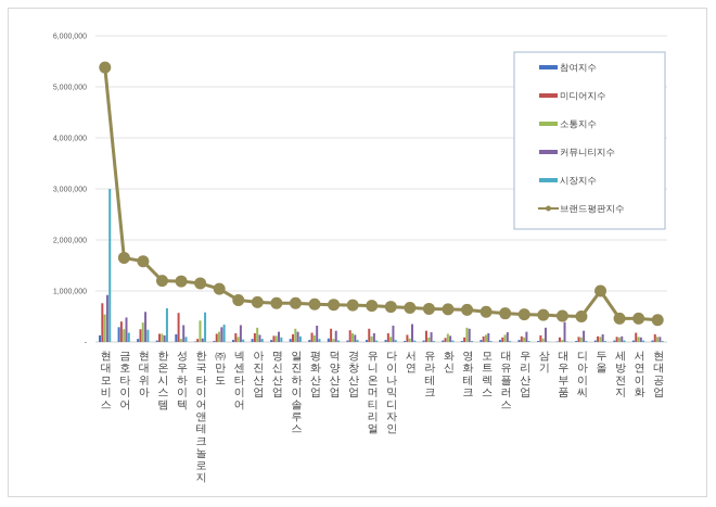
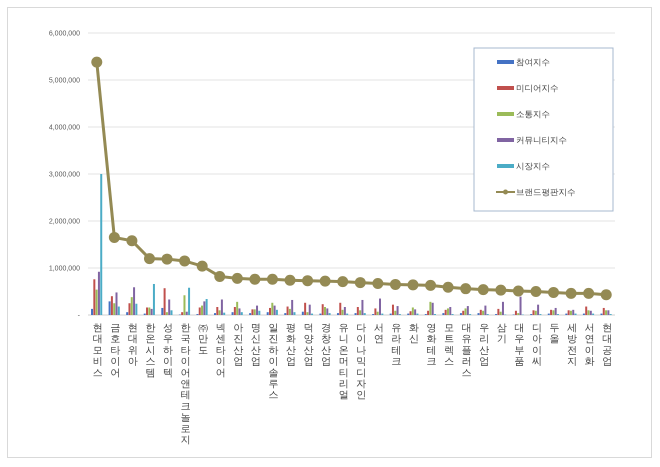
브랜드평판지수/두올: 1000000 -> 500000
